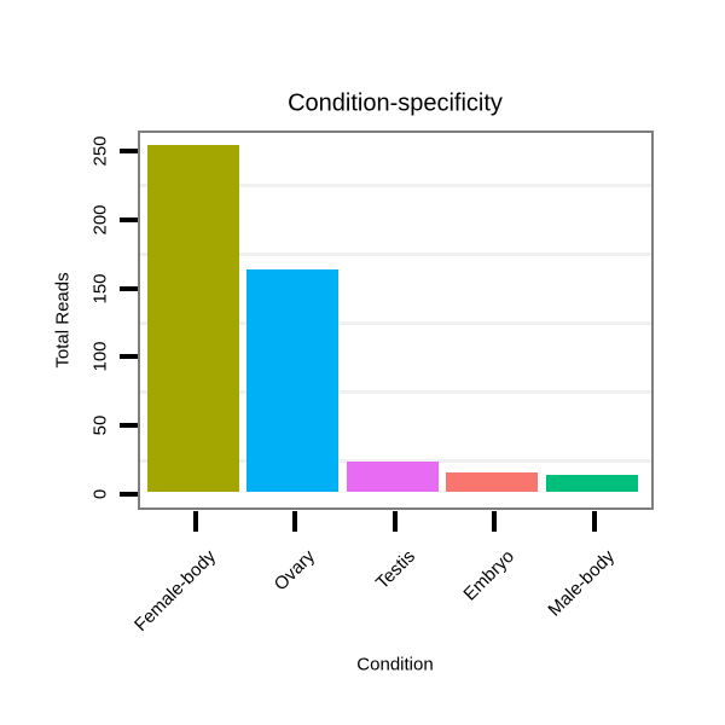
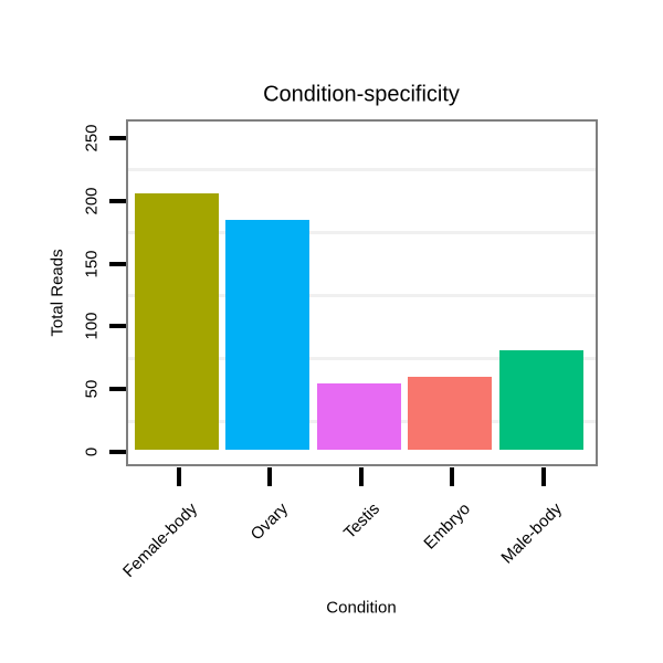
Female-body: 253 -> 204
Ovary: 162 -> 183
Testis: 22 -> 53
Embryo: 14 -> 58
Male-body: 12 -> 79
